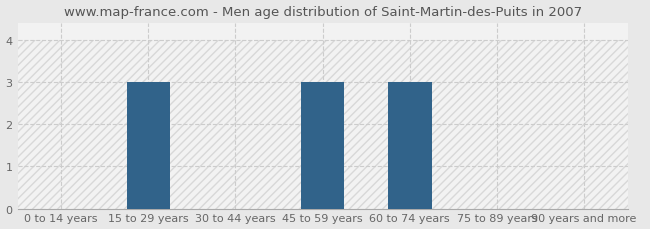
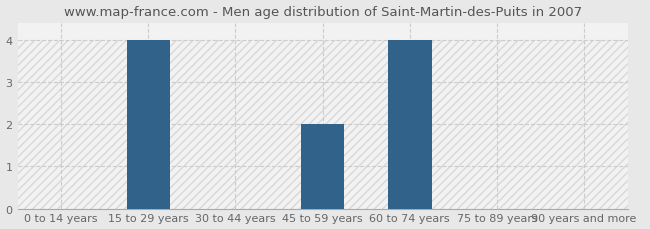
15 to 29 years: 3 -> 4
45 to 59 years: 3 -> 2
60 to 74 years: 3 -> 4
